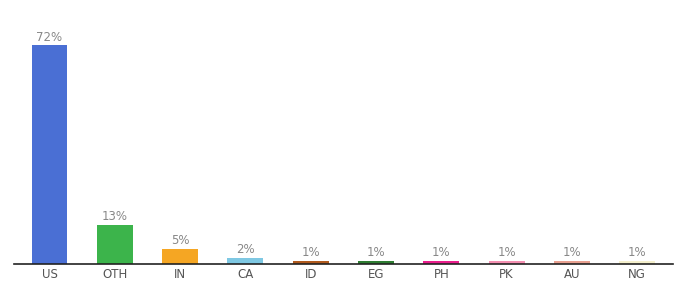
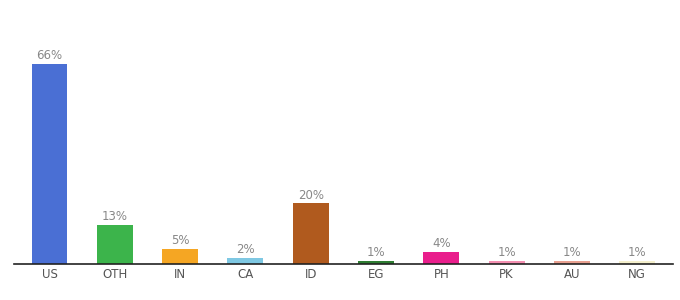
US: 72% -> 66%
ID: 1% -> 20%
PH: 1% -> 4%
